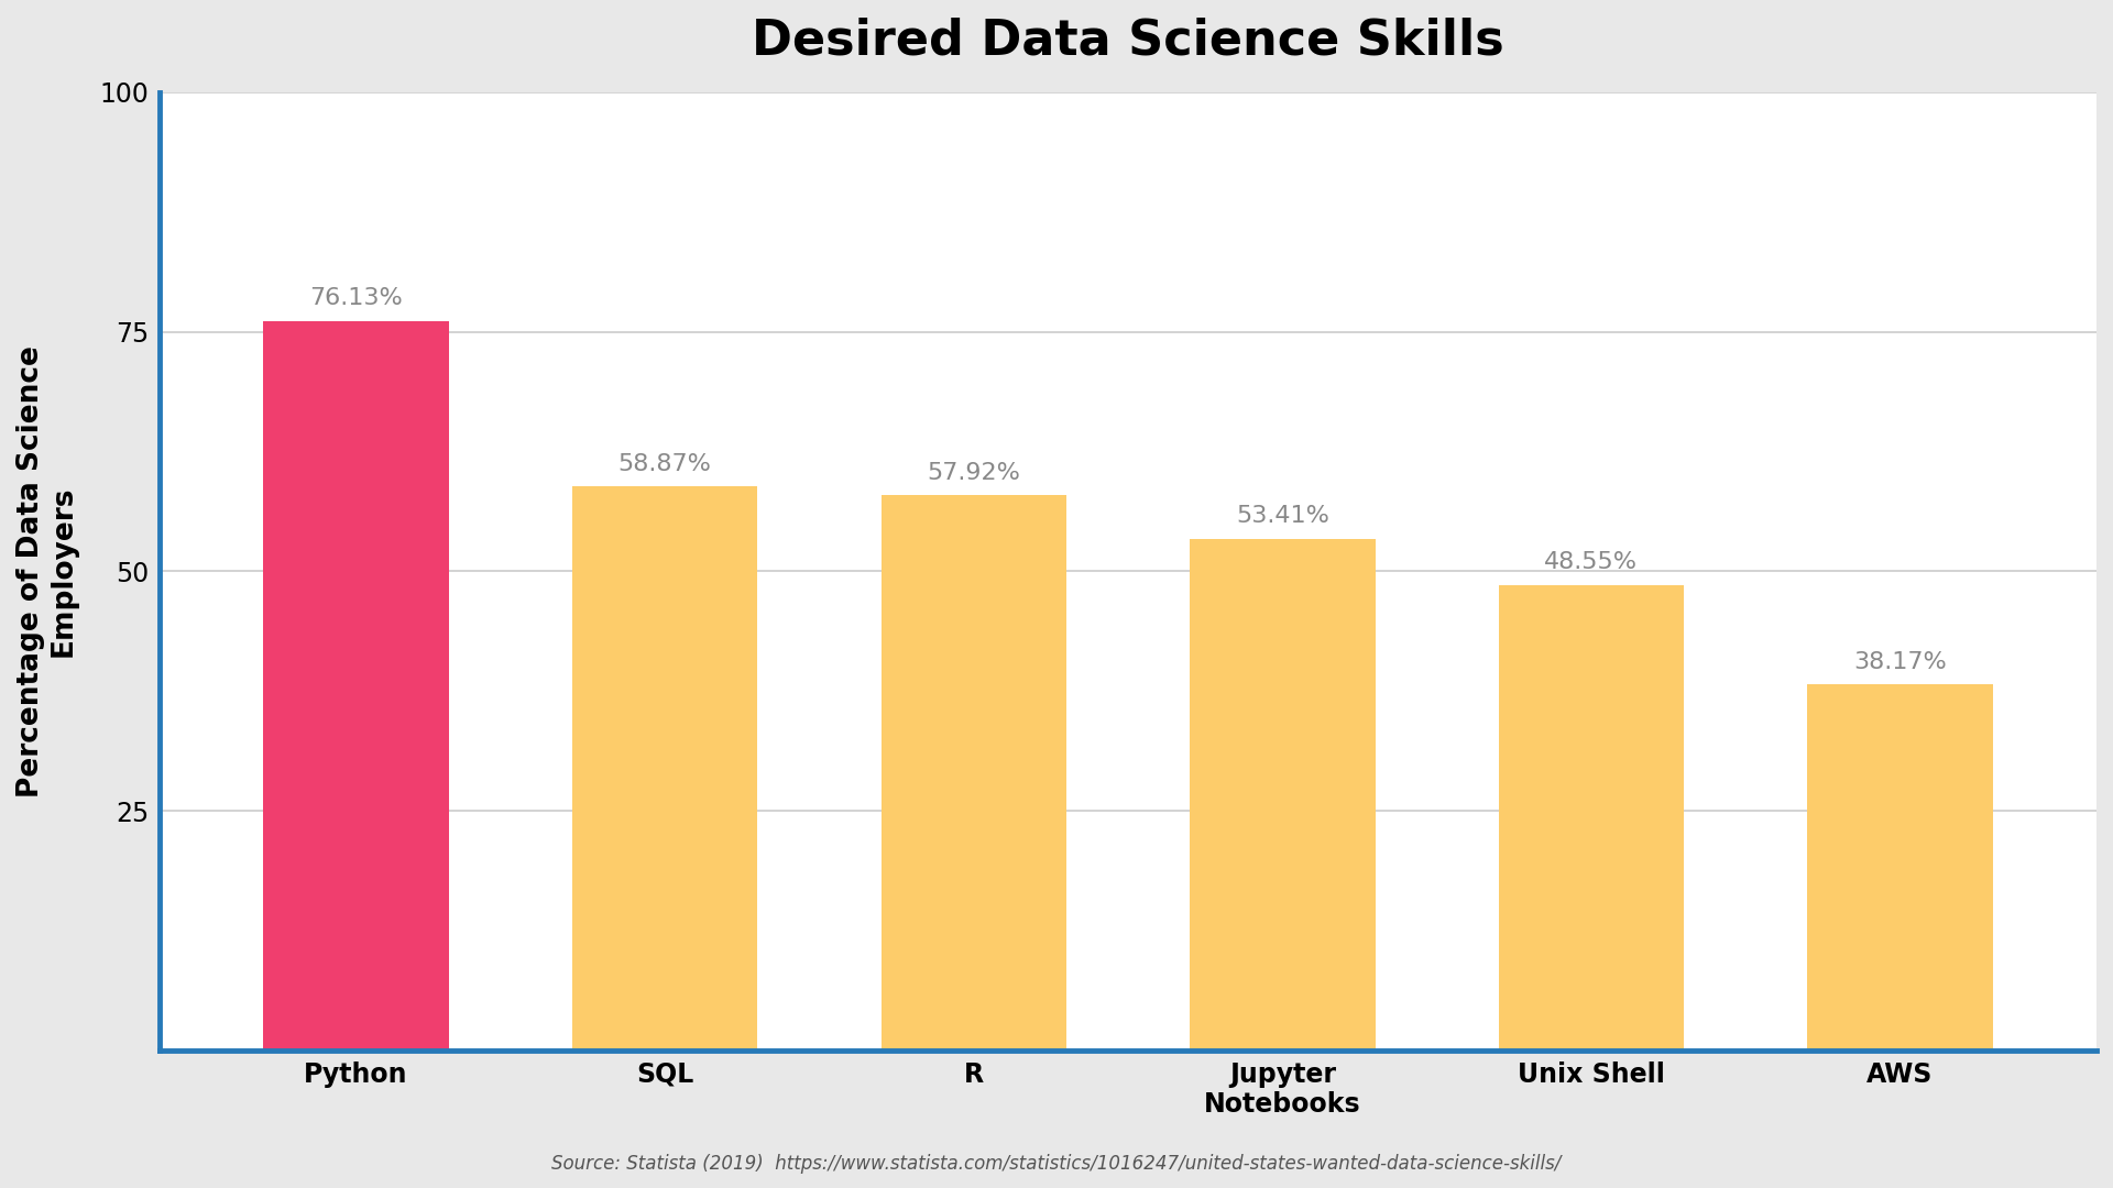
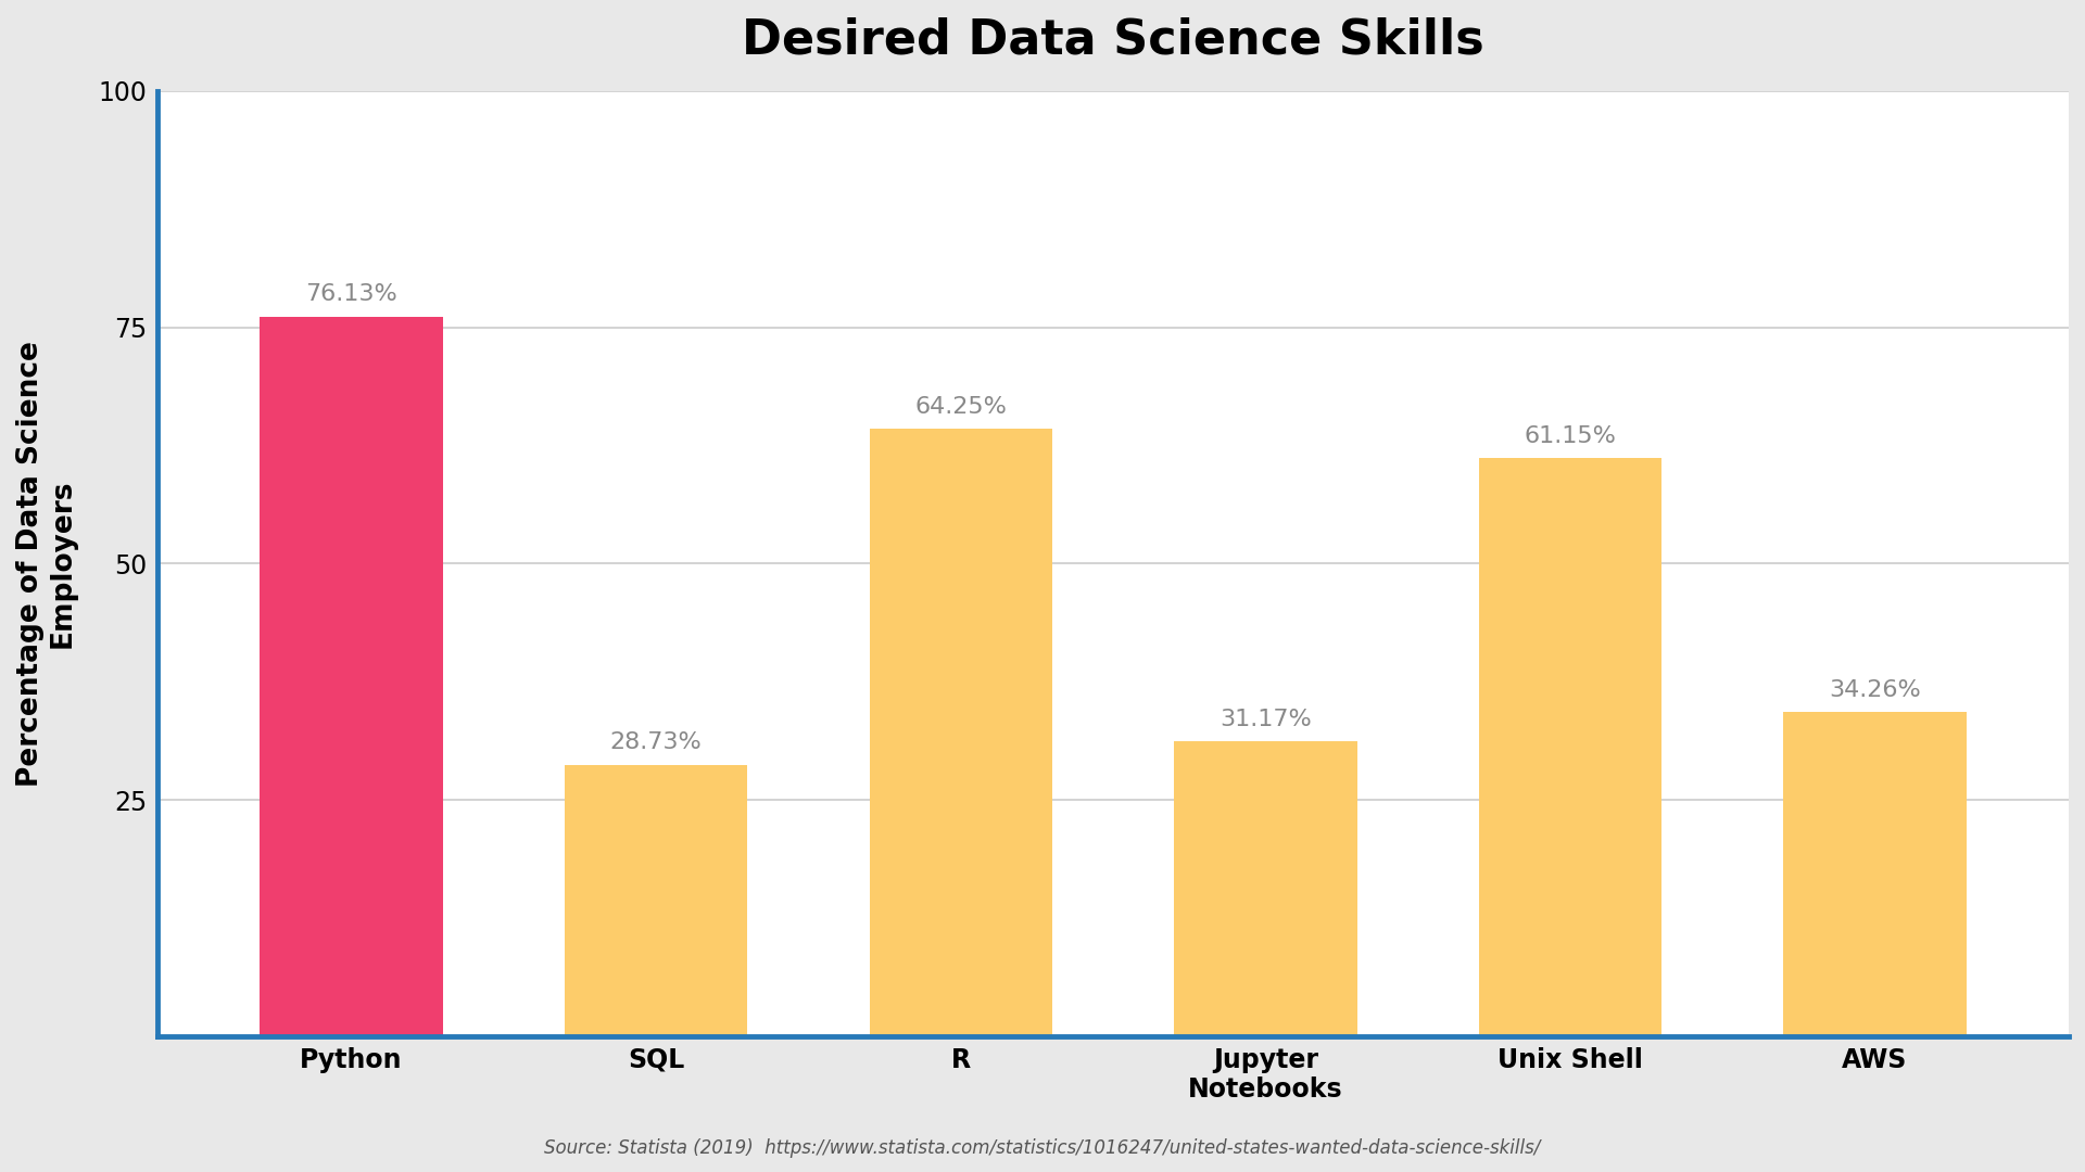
SQL: 58.87% -> 28.73%
R: 57.92% -> 64.25%
Jupyter Notebooks: 53.41% -> 31.17%
Unix Shell: 48.55% -> 61.15%
AWS: 38.17% -> 34.26%
